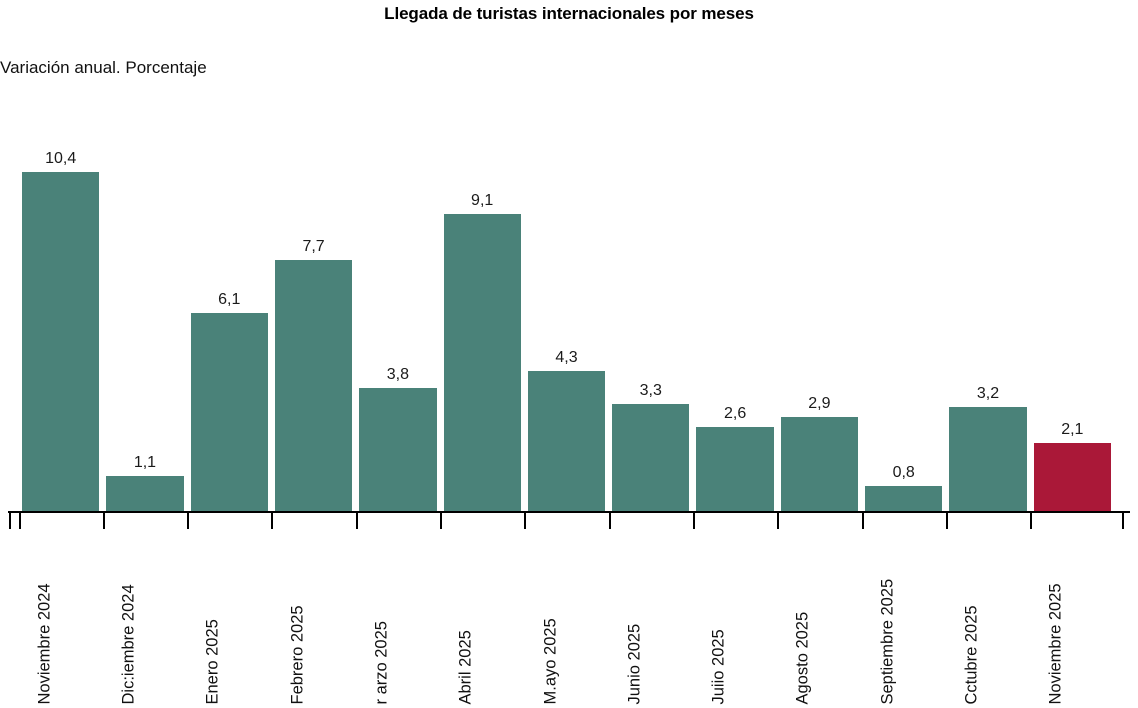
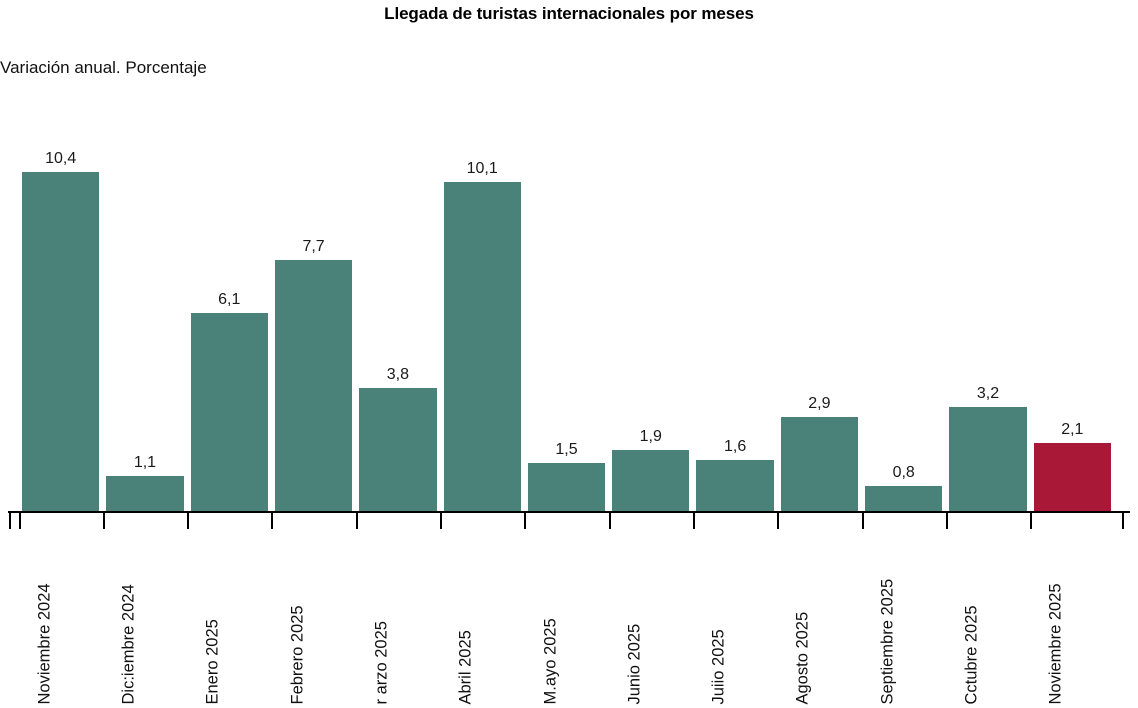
Abril 2025: 9,1 -> 10,1
M.ayo 2025: 4,3 -> 1,5
Junio 2025: 3,3 -> 1,9
Juiio 2025: 2,6 -> 1,6
